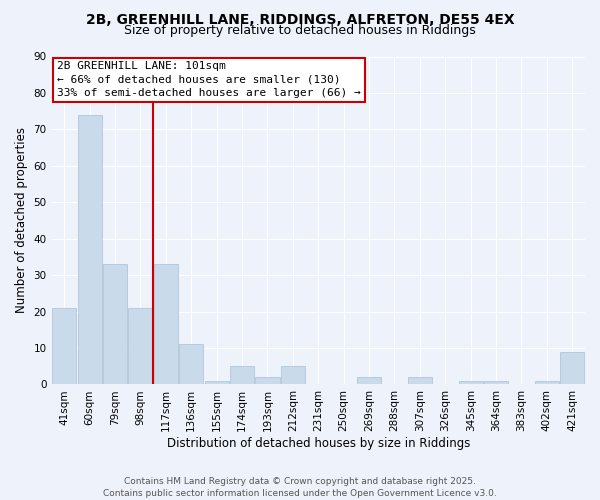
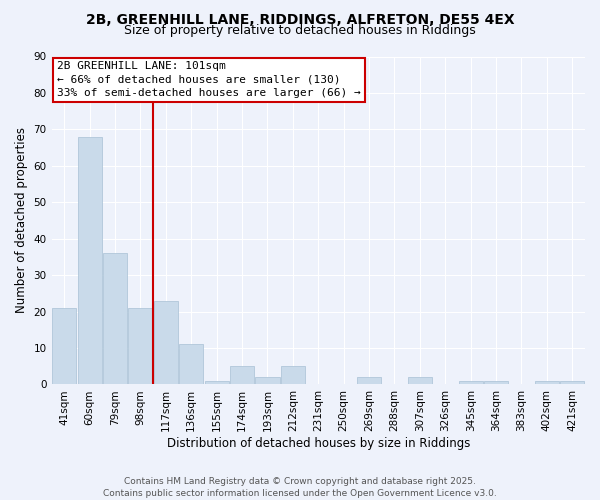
60sqm: 74 -> 68
79sqm: 33 -> 36
117sqm: 33 -> 23
421sqm: 9 -> 1
